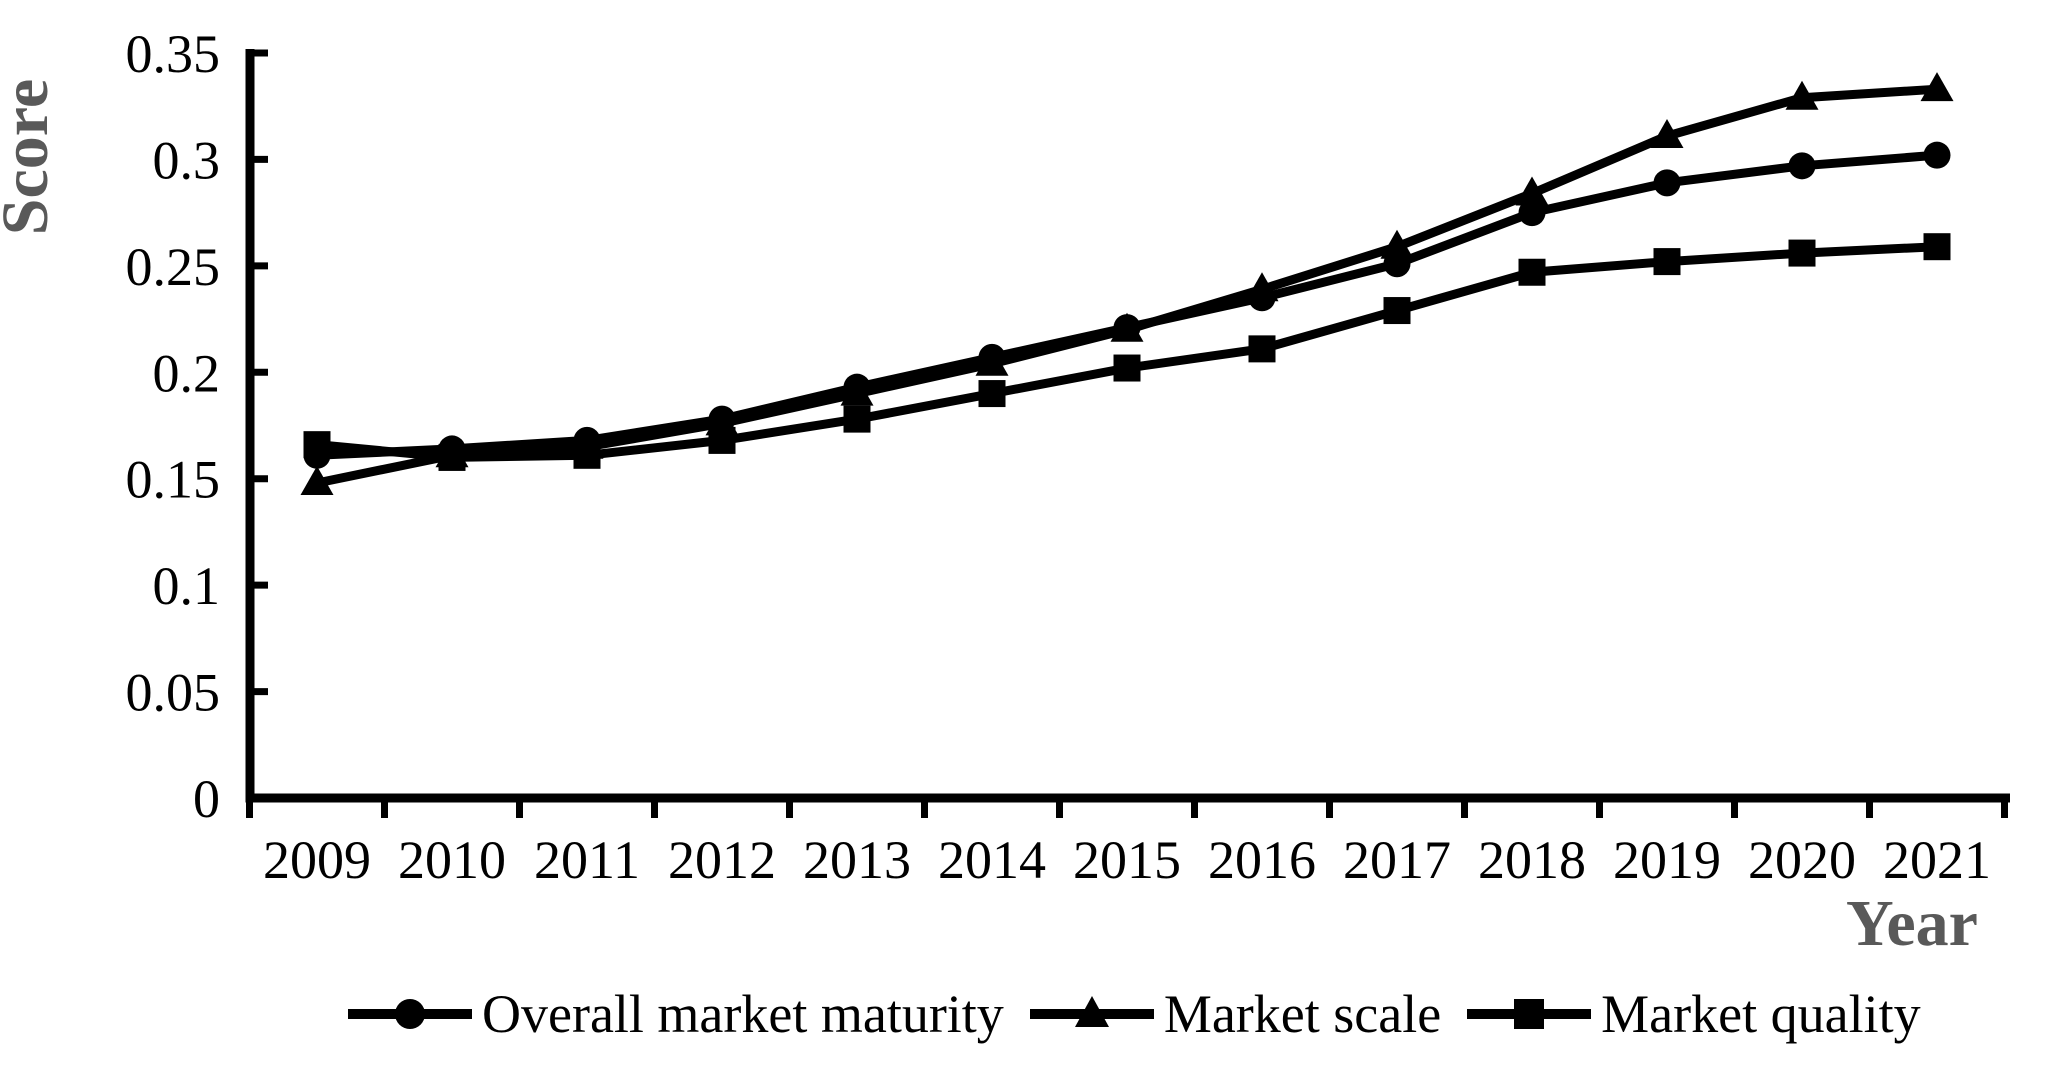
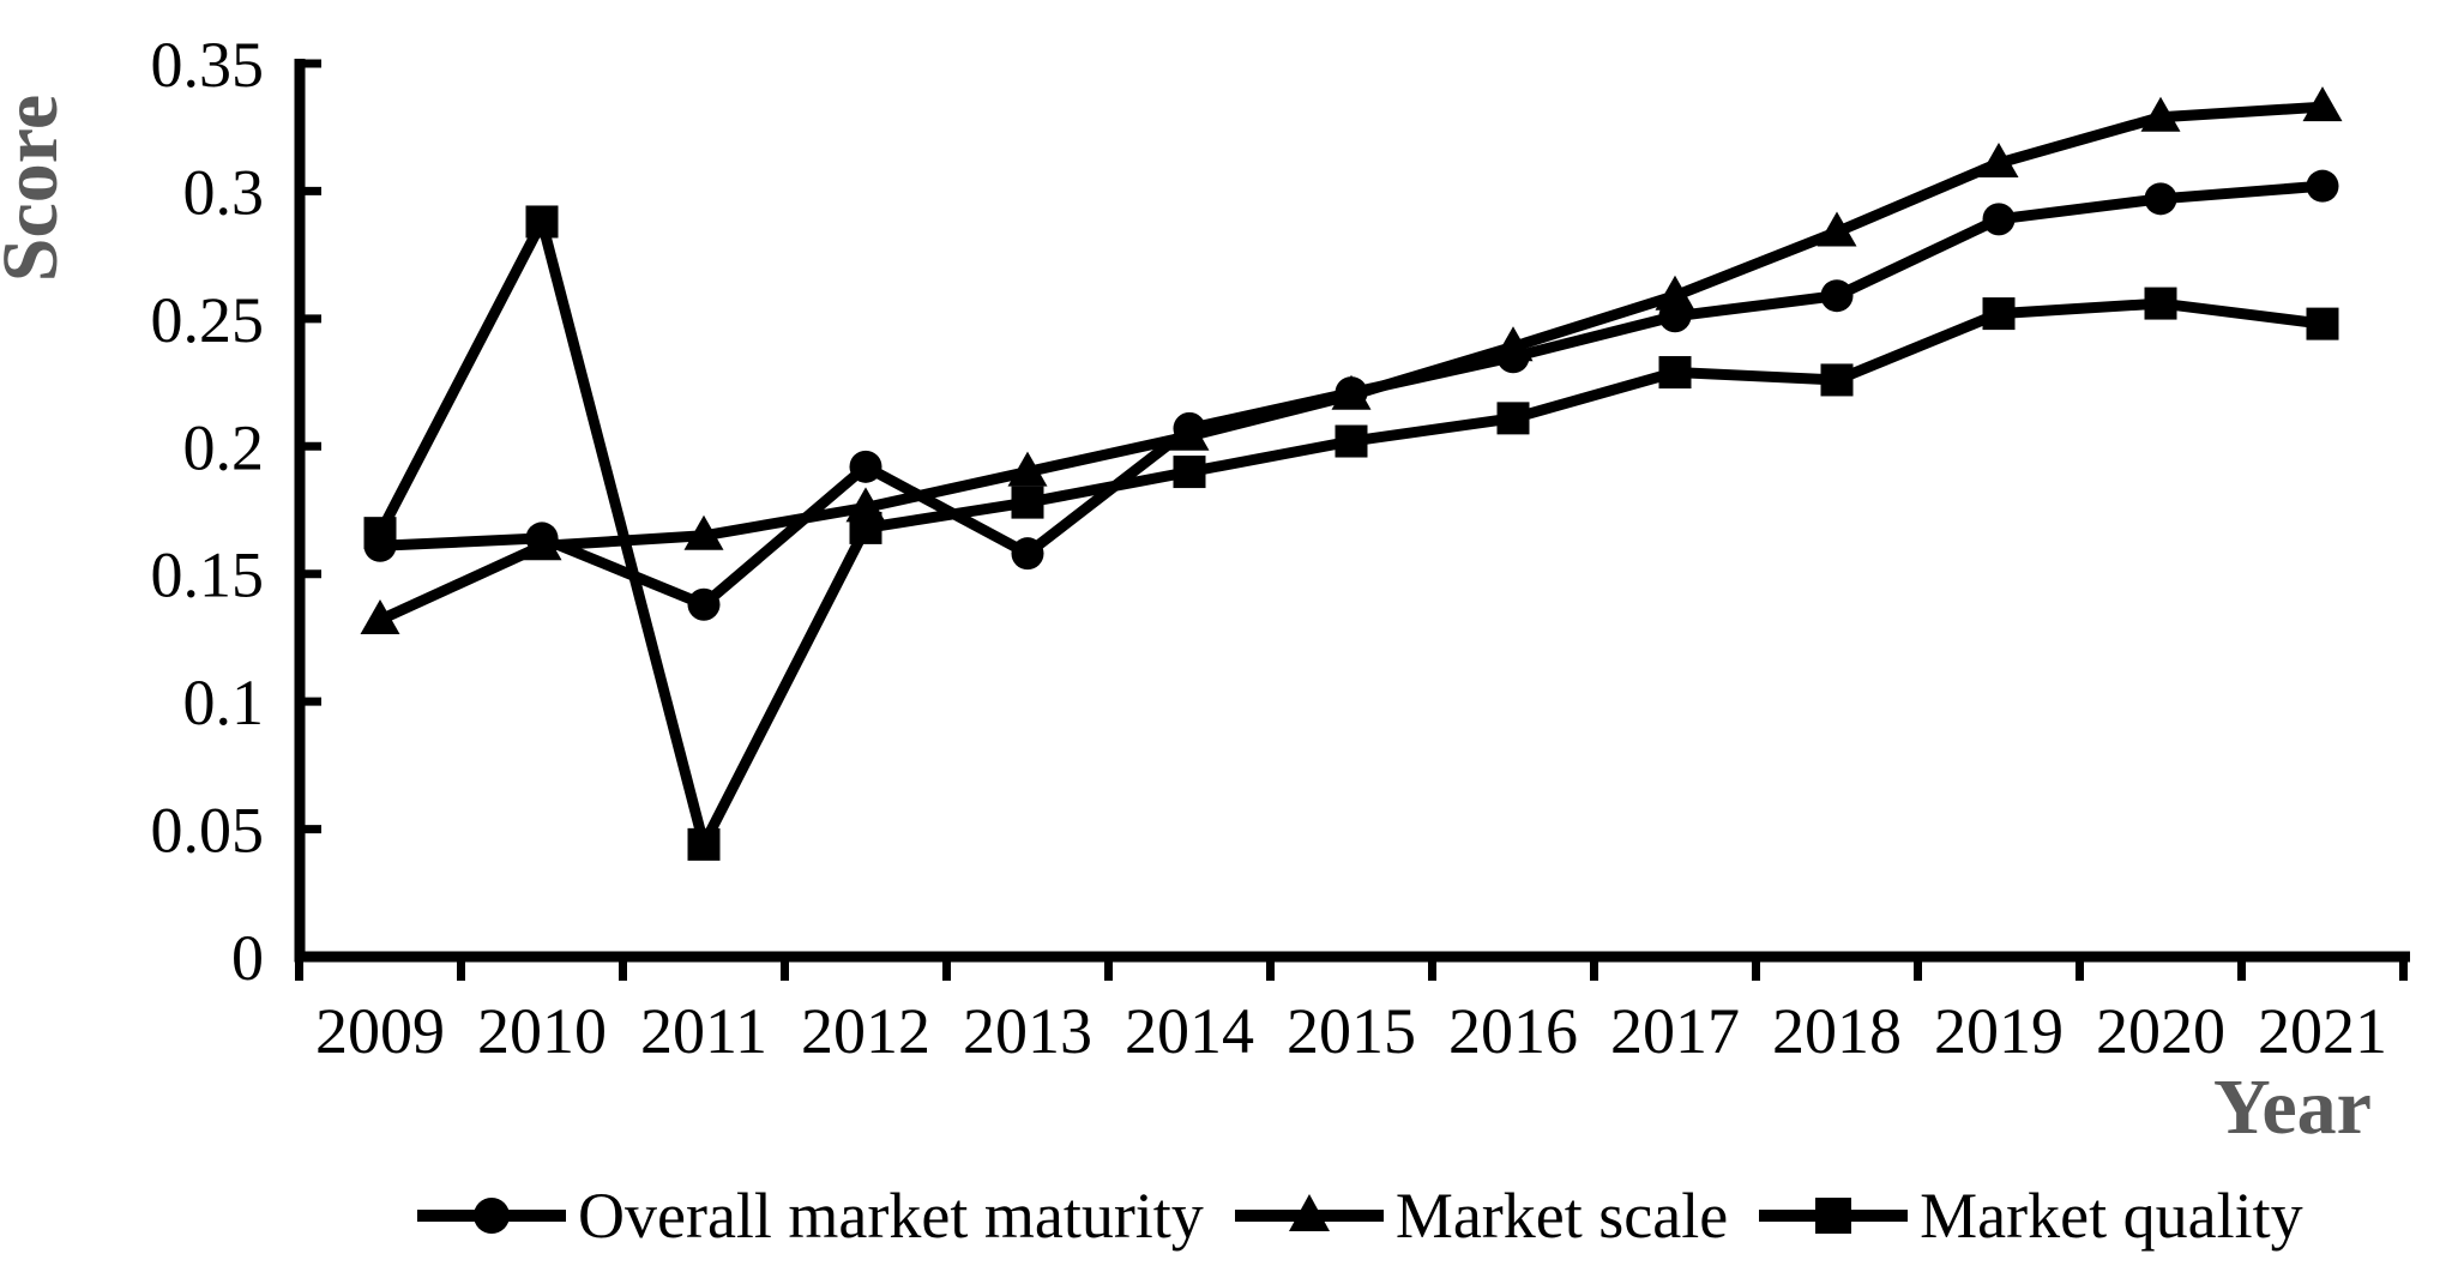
Market scale/2009: 0.148 -> 0.132
Market quality/2010: 0.160 -> 0.288
Overall market maturity/2011: 0.168 -> 0.138
Market quality/2011: 0.161 -> 0.044
Overall market maturity/2012: 0.178 -> 0.192
Overall market maturity/2013: 0.193 -> 0.158
Overall market maturity/2018: 0.275 -> 0.259
Market quality/2018: 0.247 -> 0.226
Market quality/2021: 0.259 -> 0.248
